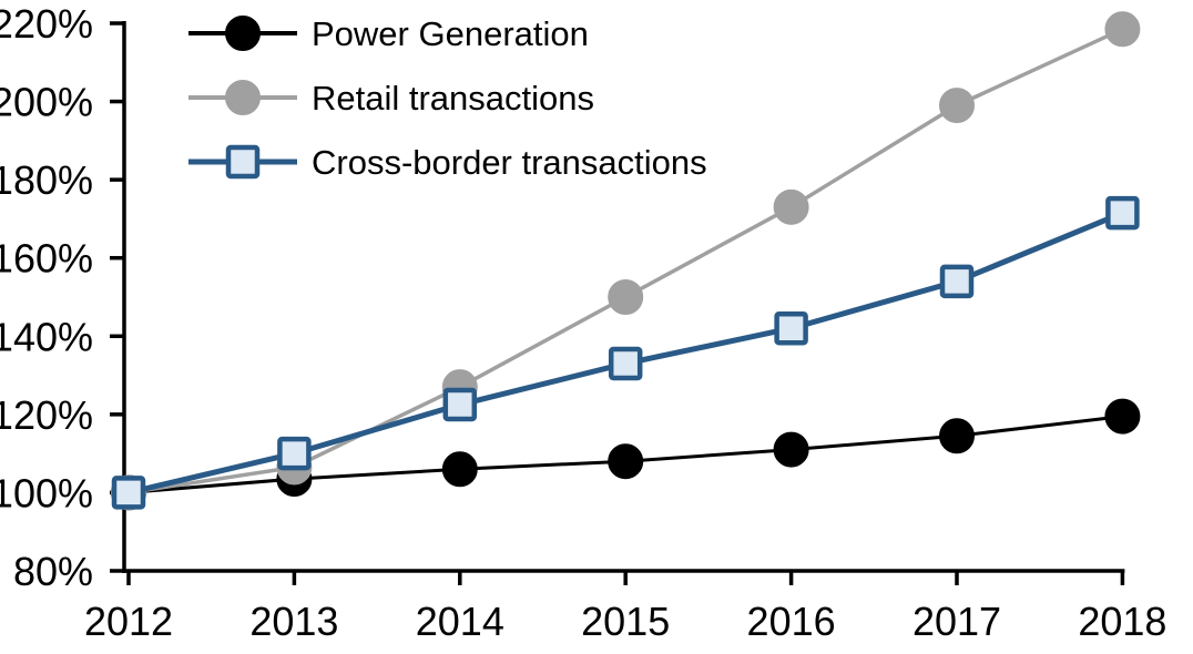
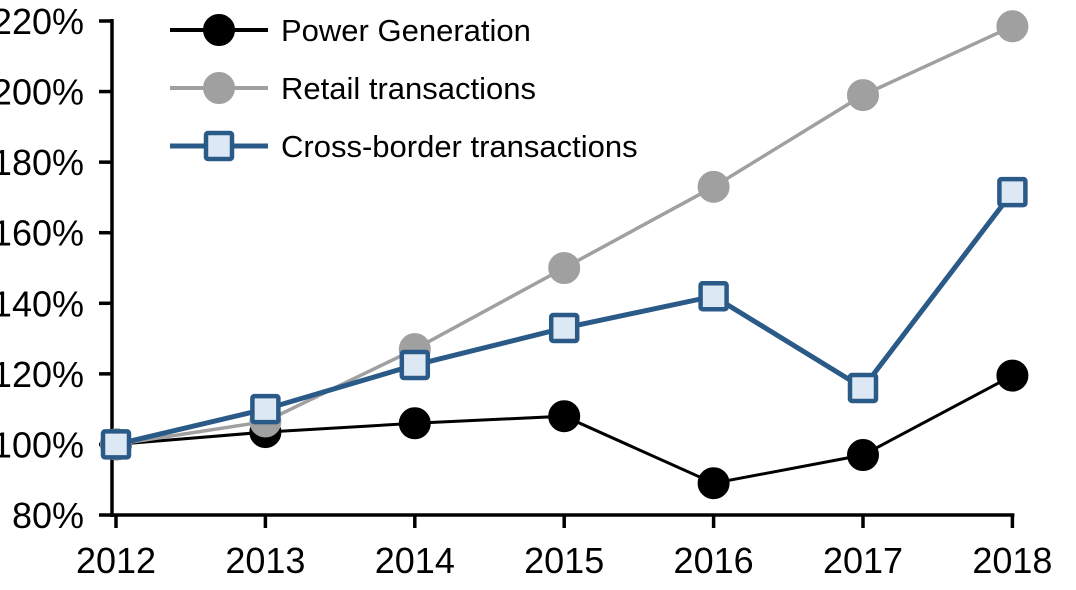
Power Generation/2016: 111% -> 89%
Power Generation/2017: 114% -> 97%
Cross-border transactions/2017: 154% -> 116%
